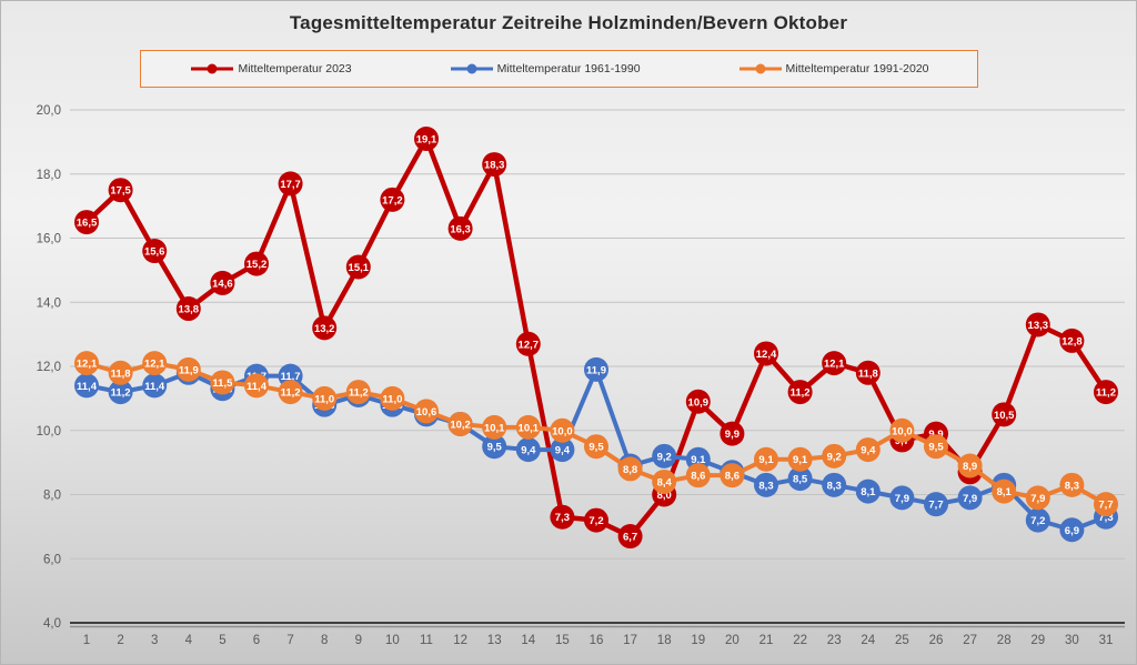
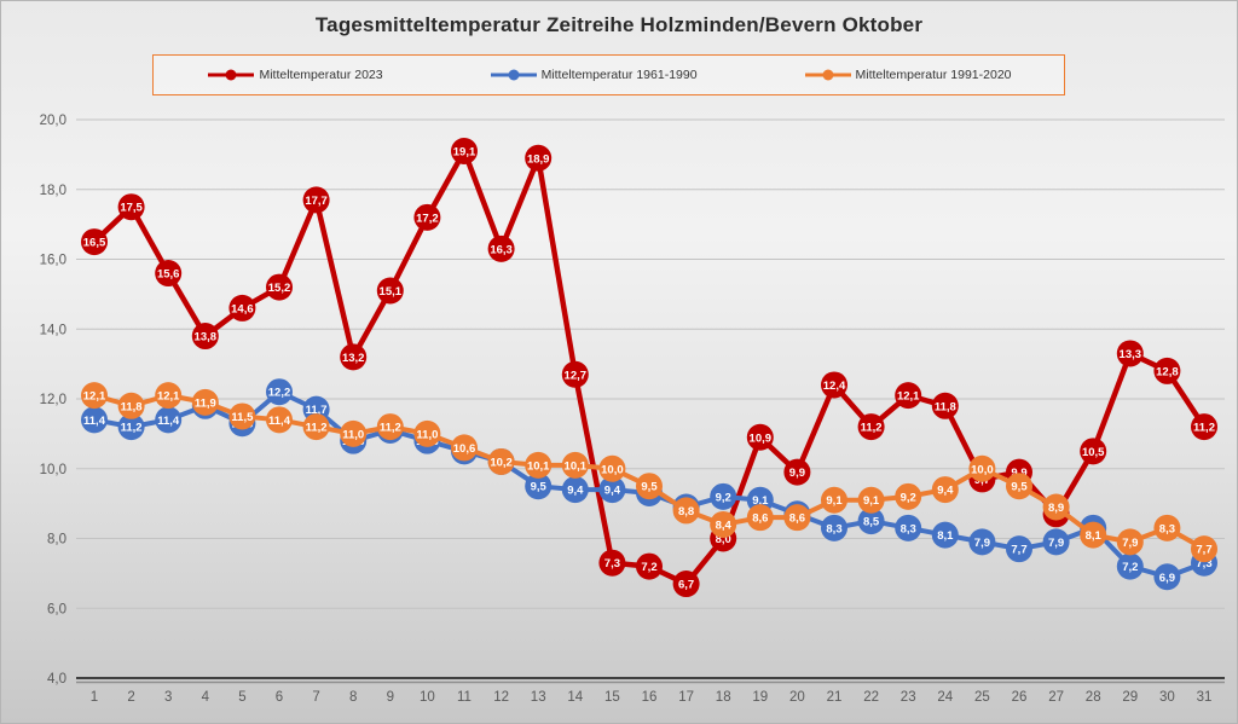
Mitteltemperatur 1961-1990/6: 11,7 -> 12,2
Mitteltemperatur 2023/13: 18,3 -> 18,9
Mitteltemperatur 1961-1990/16: 11,9 -> 9,3
